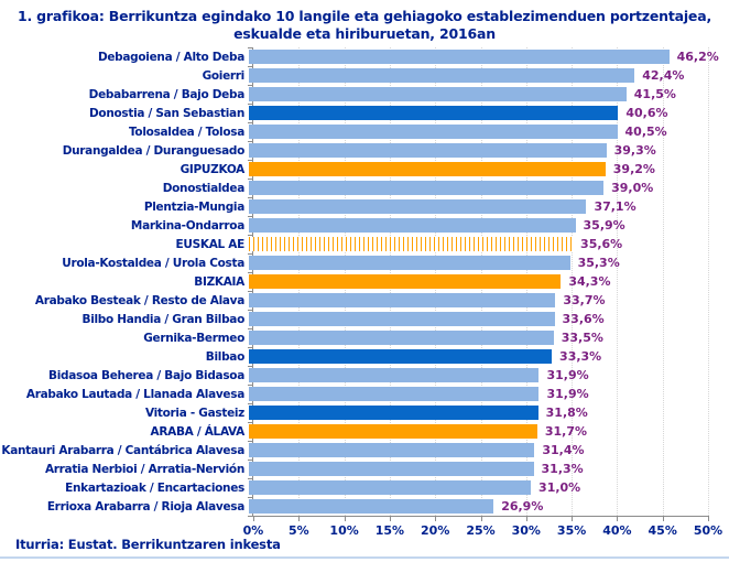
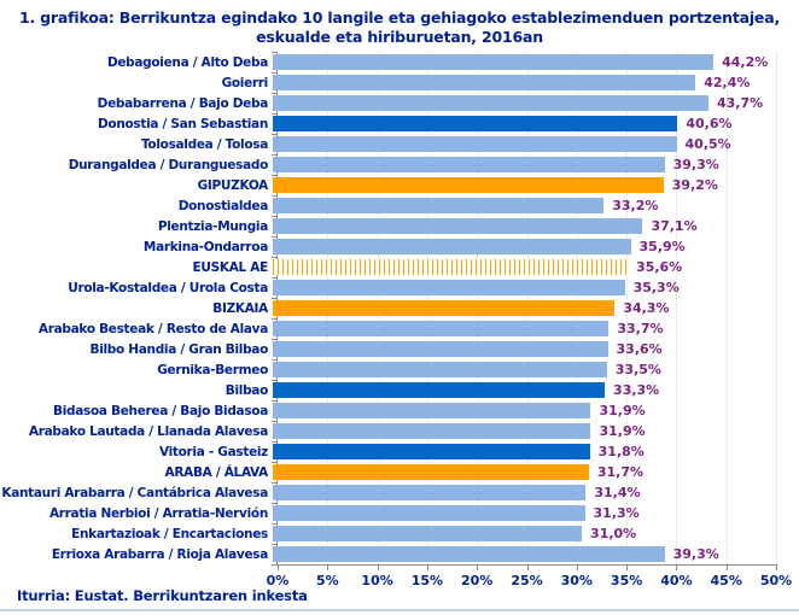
Debagoiena / Alto Deba: 46,2% -> 44,2%
Debabarrena / Bajo Deba: 41,5% -> 43,7%
Donostialdea: 39,0% -> 33,2%
Errioxa Arabarra / Rioja Alavesa: 26,9% -> 39,3%
